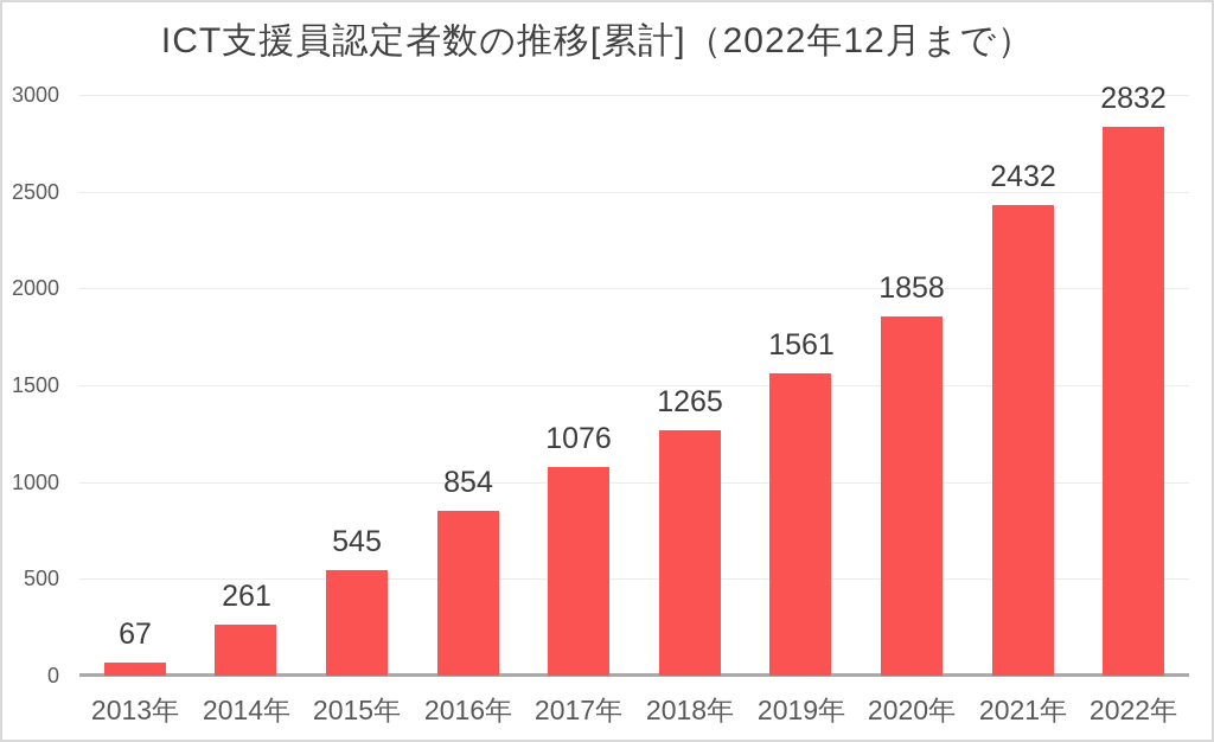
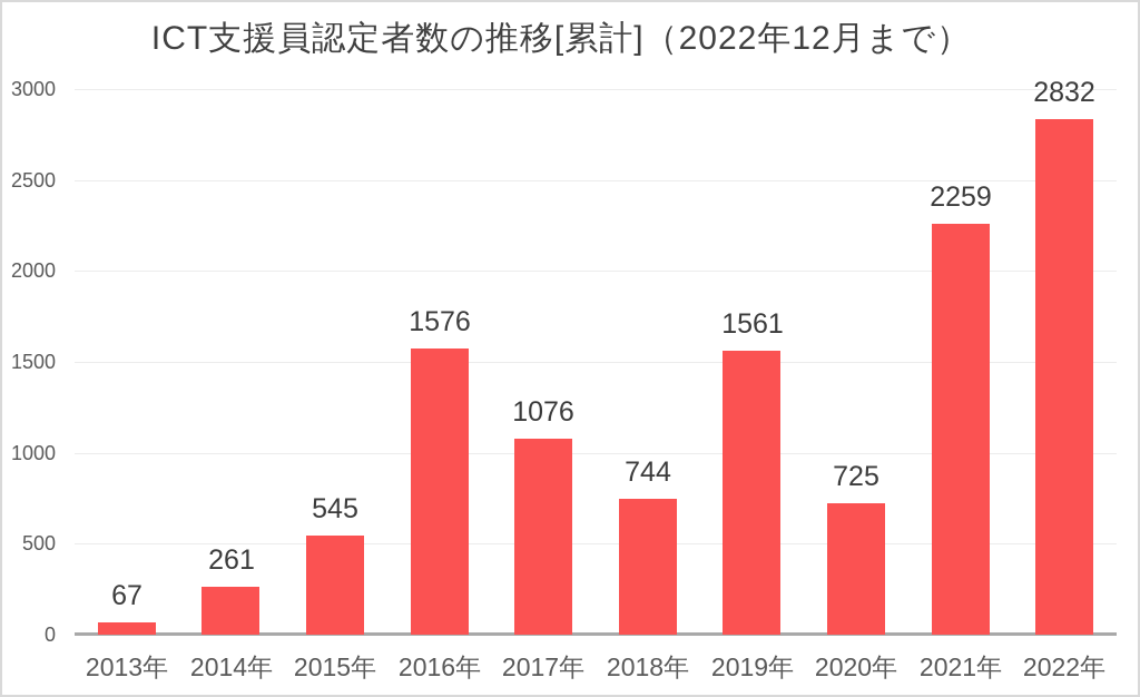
2016年: 854 -> 1576
2018年: 1265 -> 744
2020年: 1858 -> 725
2021年: 2432 -> 2259
